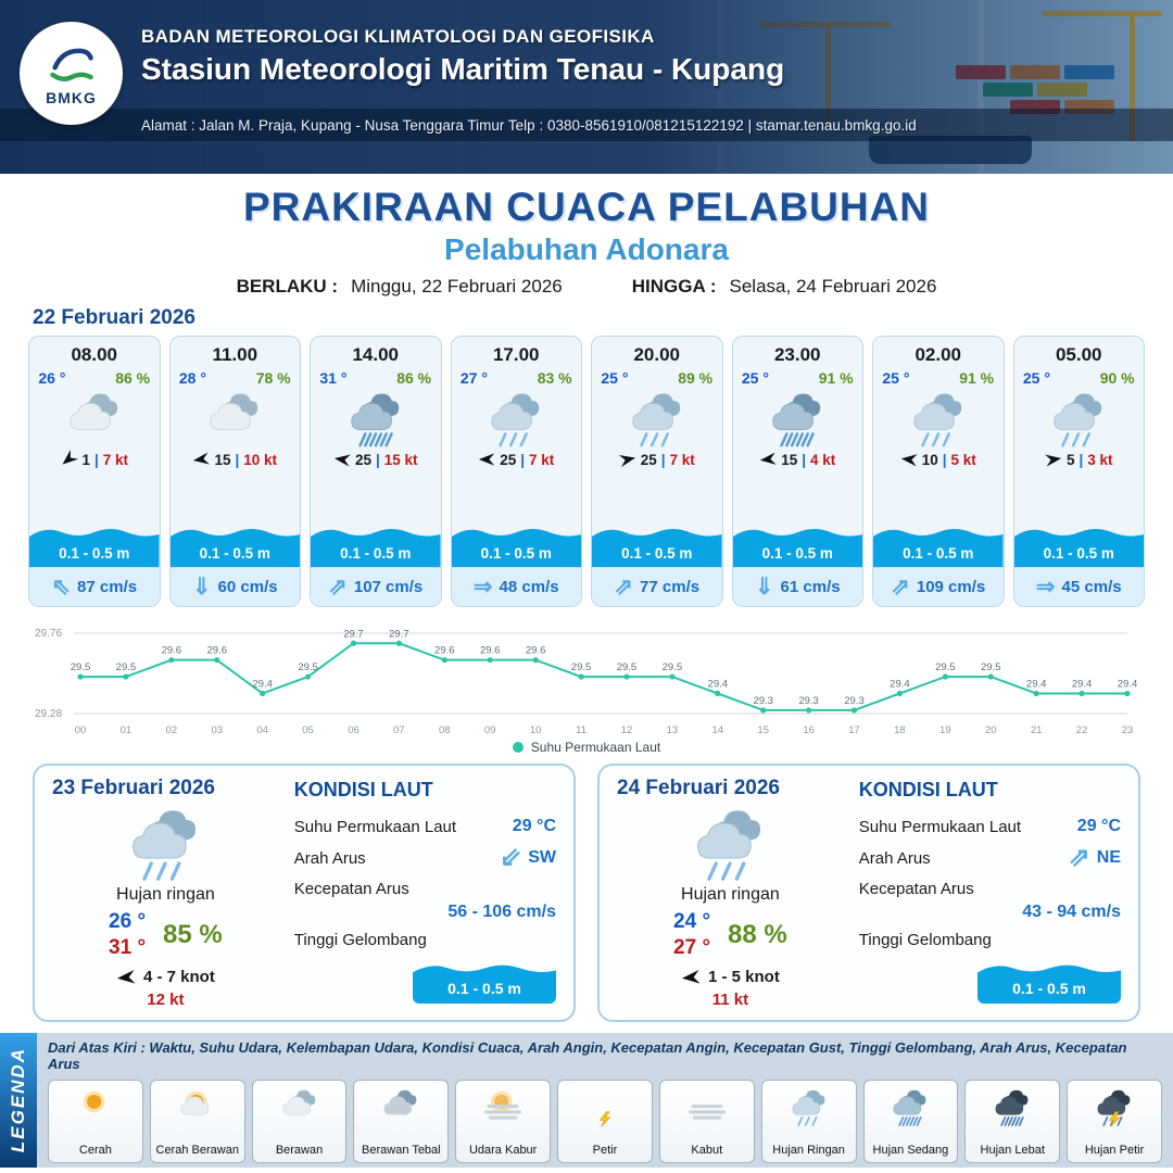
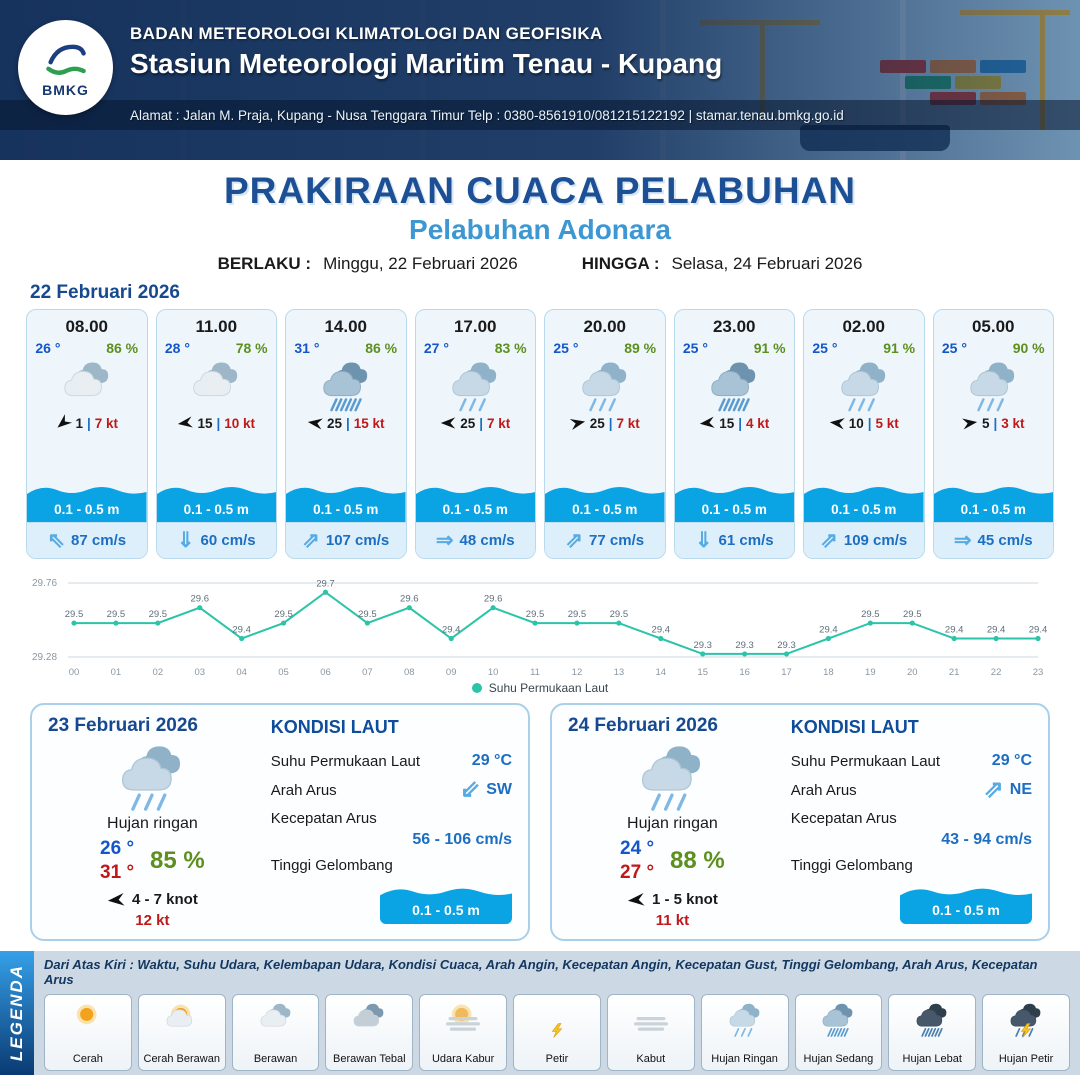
02: 29.6 -> 29.5
07: 29.7 -> 29.5
09: 29.6 -> 29.4
